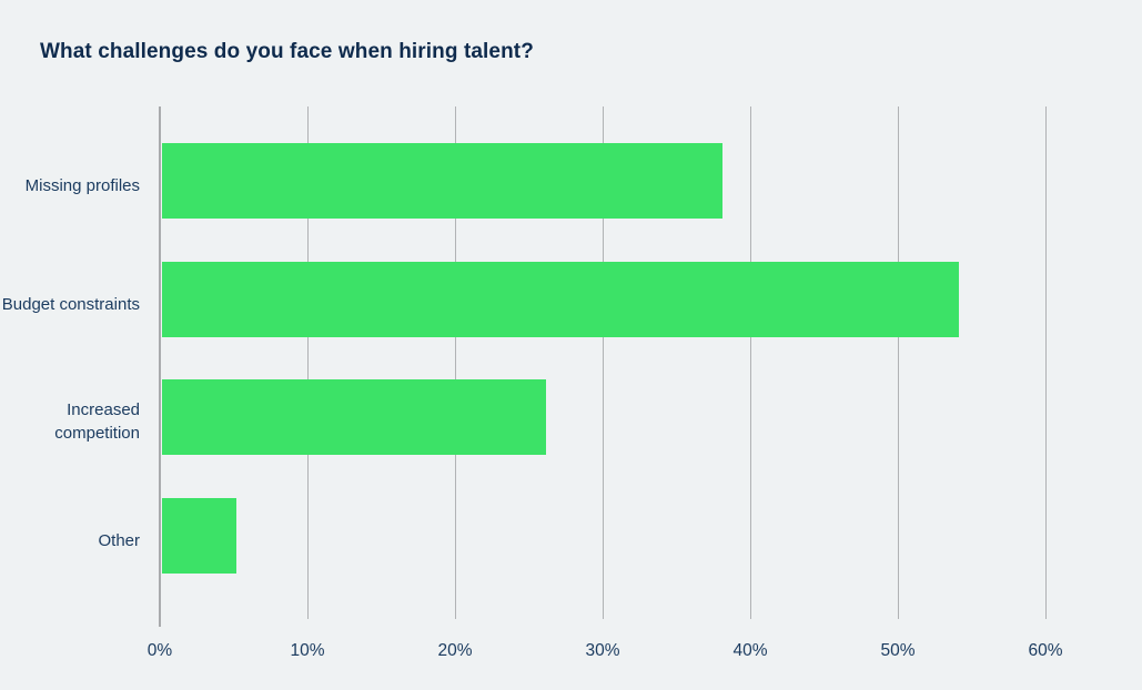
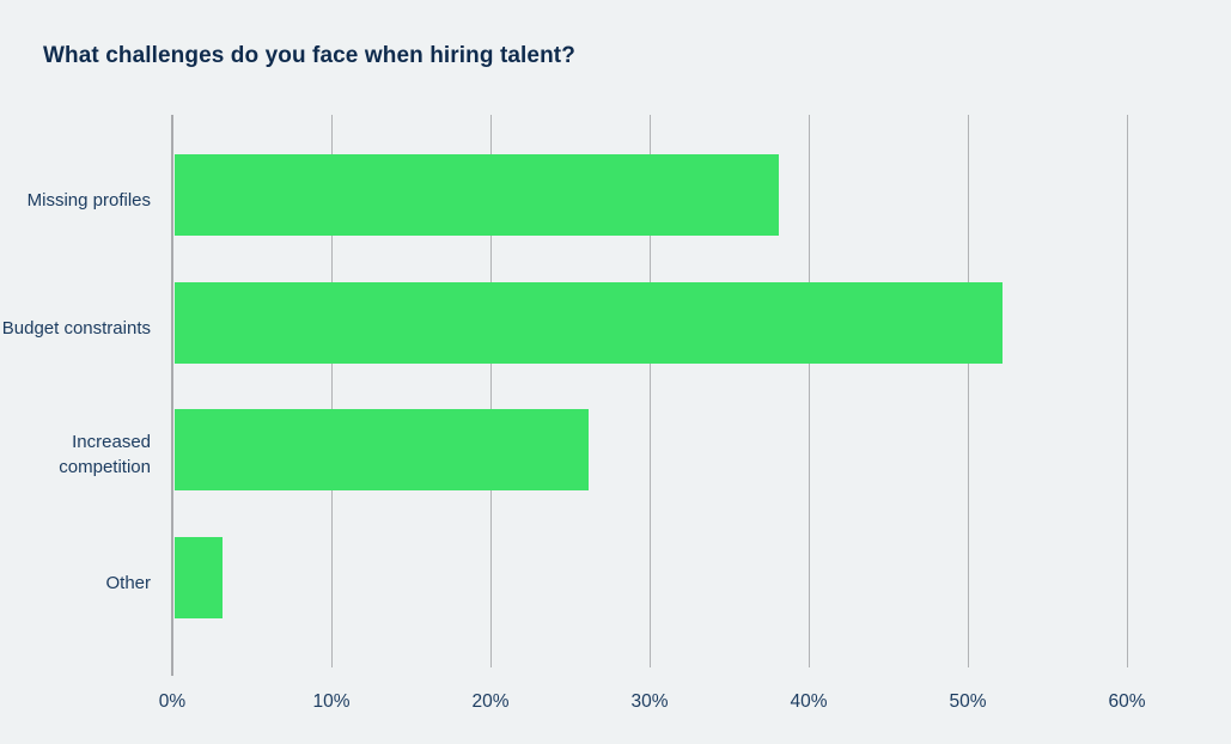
Budget constraints: 54% -> 52%
Other: 5% -> 3%
